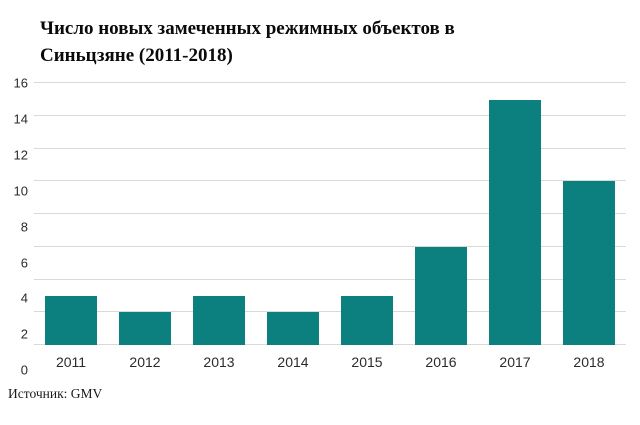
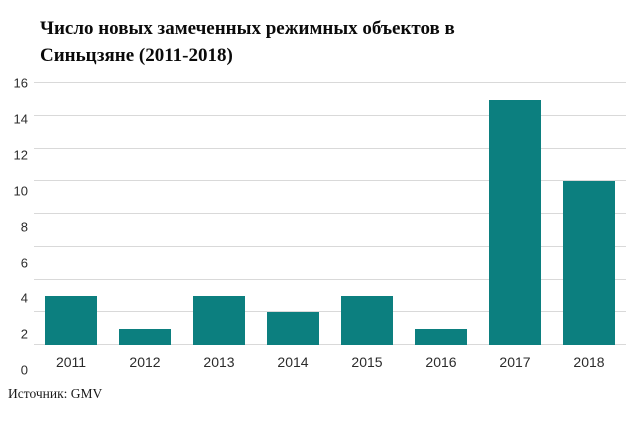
2012: 2 -> 1
2016: 6 -> 1
